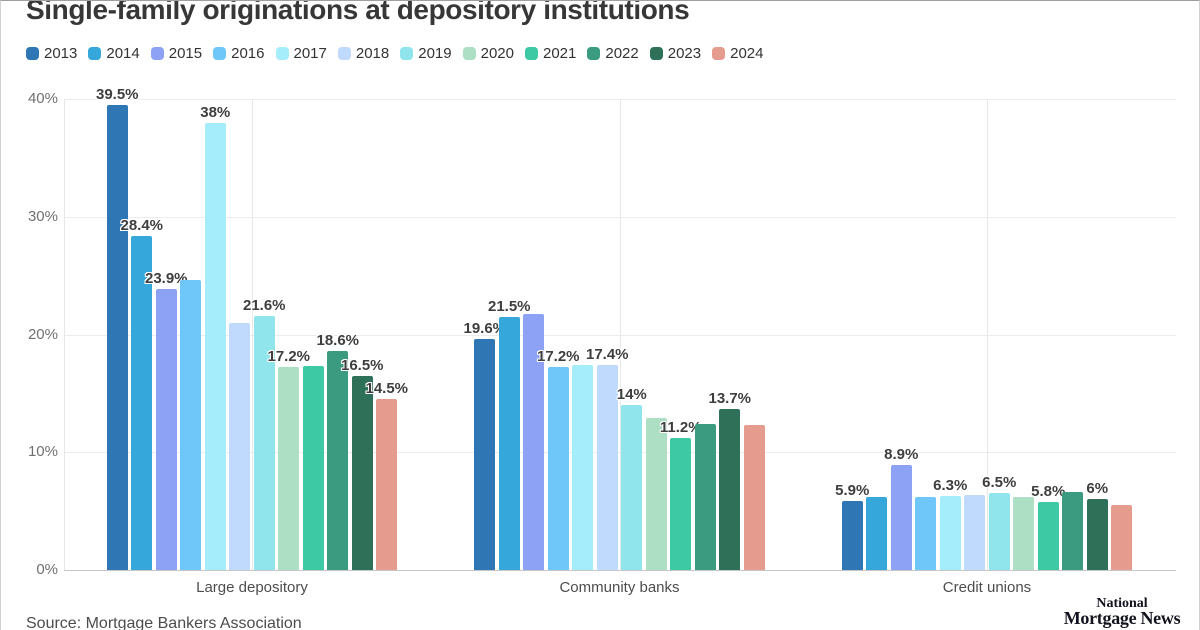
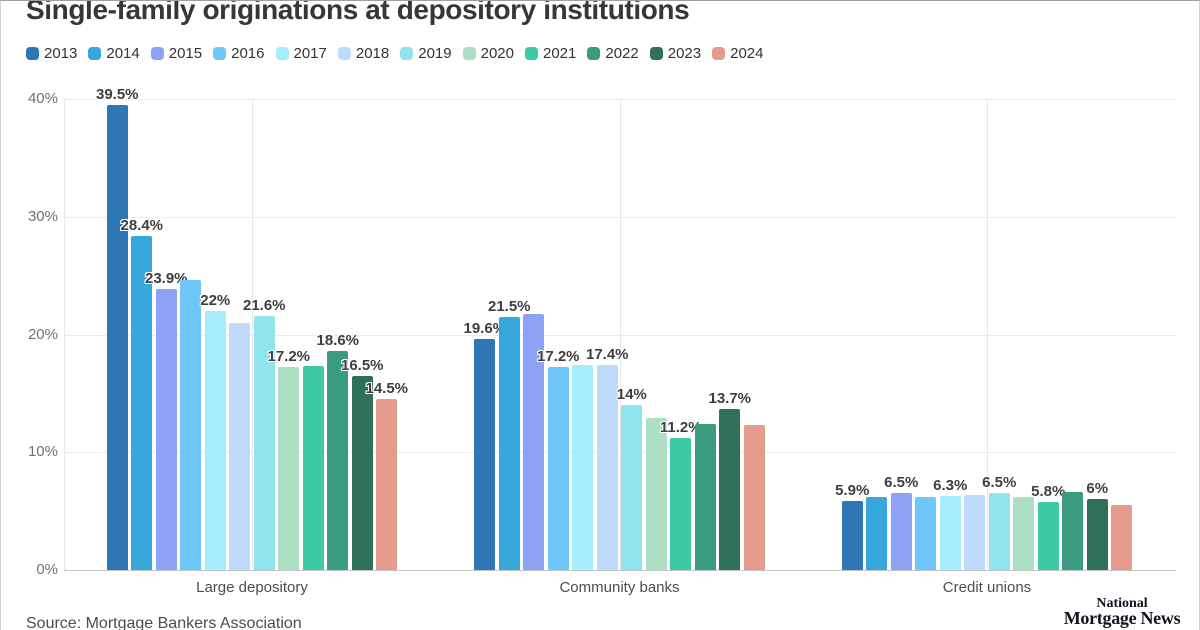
2017/Large depository: 38% -> 22%
2015/Credit unions: 8.9% -> 6.5%
